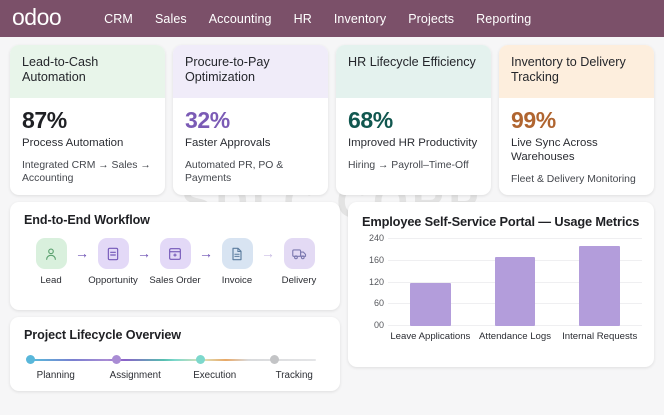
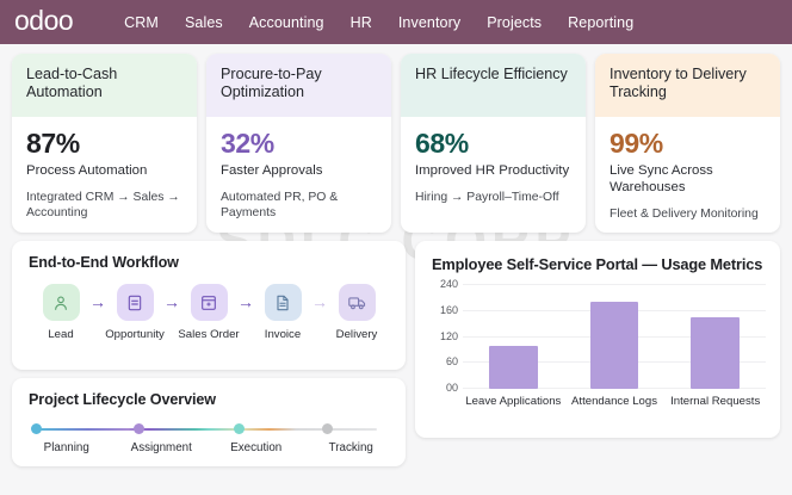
Leave Applications: 120 -> 100
Attendance Logs: 180 -> 190
Internal Requests: 220 -> 150
